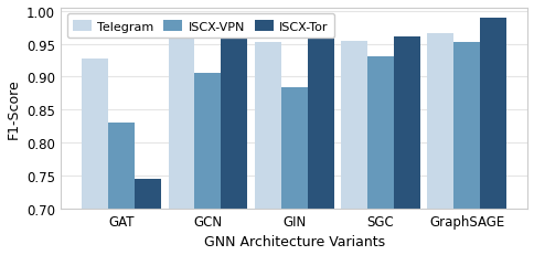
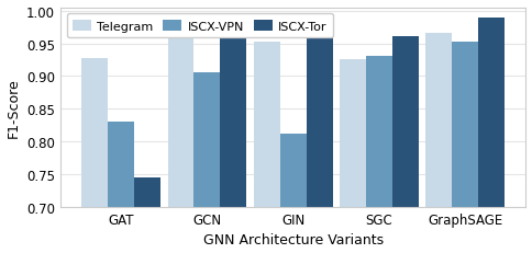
ISCX-VPN/GIN: 0.884 -> 0.812
Telegram/SGC: 0.955 -> 0.926
